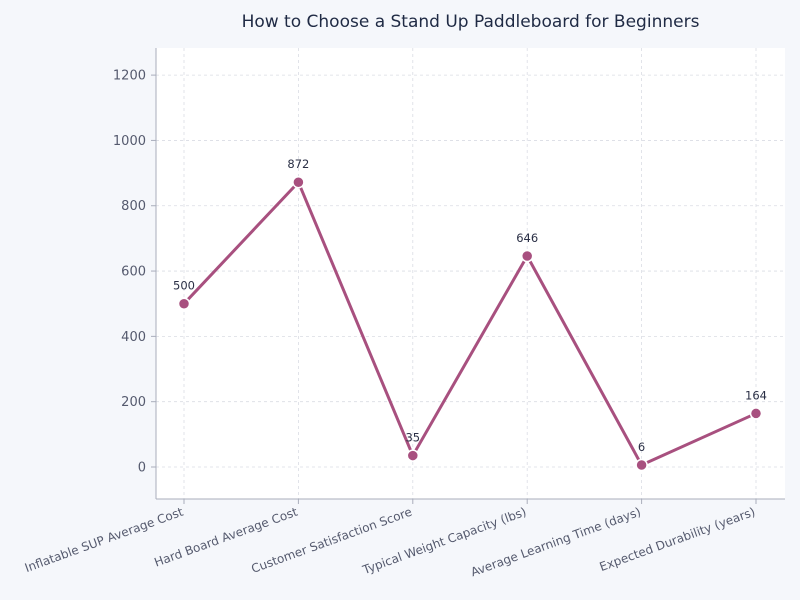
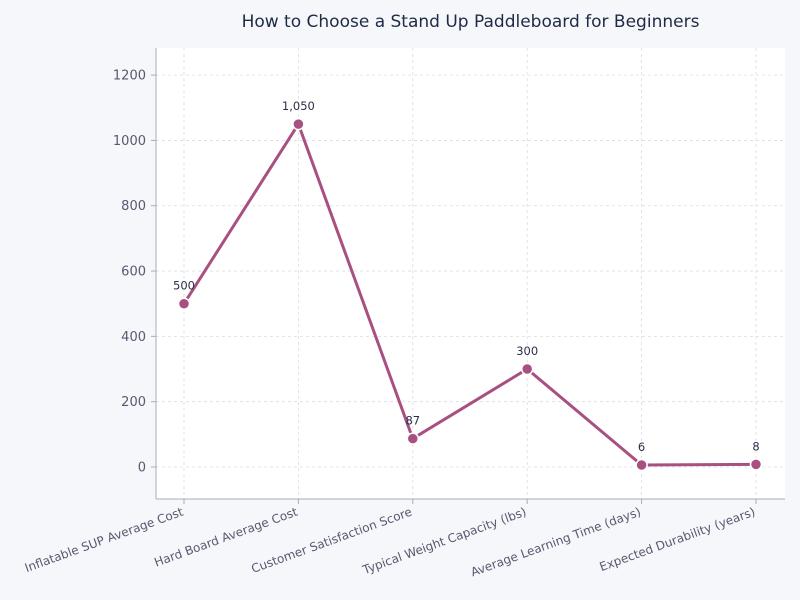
Hard Board Average Cost: 872 -> 1,050
Customer Satisfaction Score: 35 -> 87
Typical Weight Capacity (lbs): 646 -> 300
Expected Durability (years): 164 -> 8
